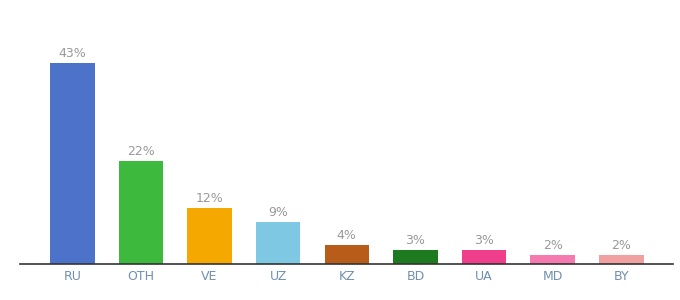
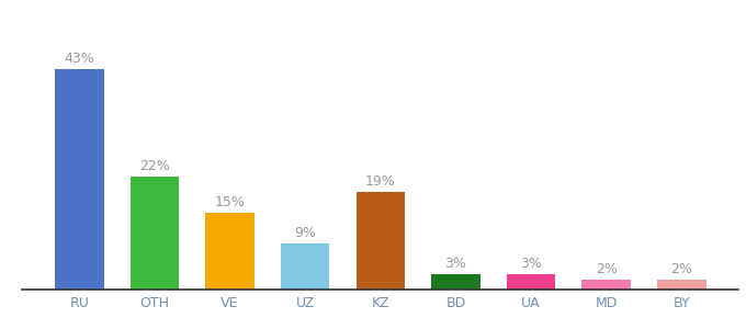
VE: 12% -> 15%
KZ: 4% -> 19%
